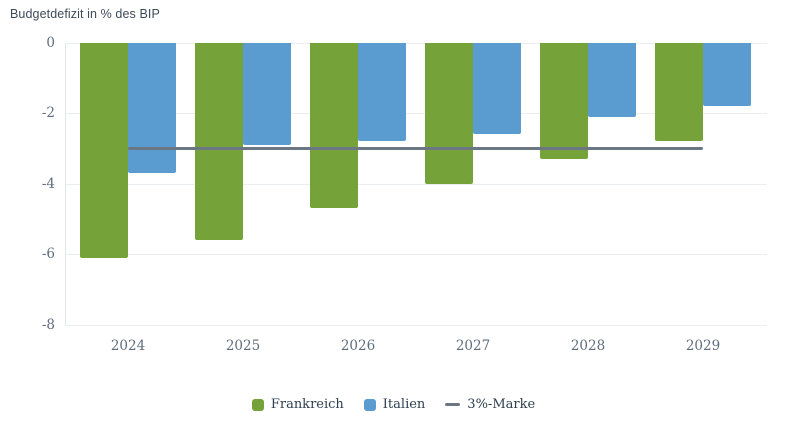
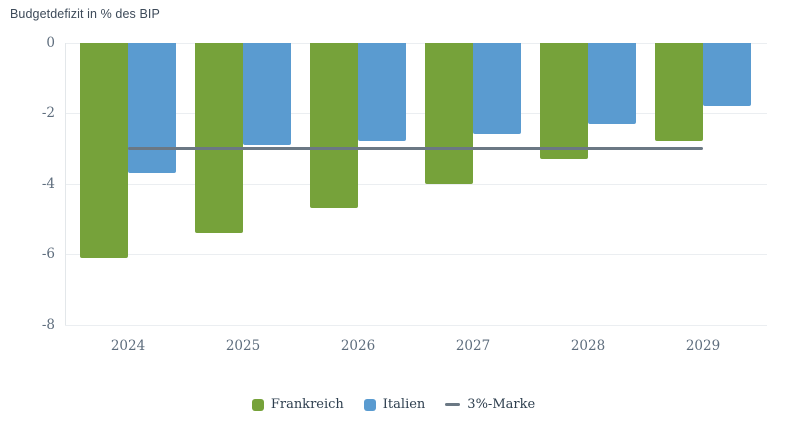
Frankreich/2025: -5.6 -> -5.4
Italien/2028: -2.1 -> -2.3
